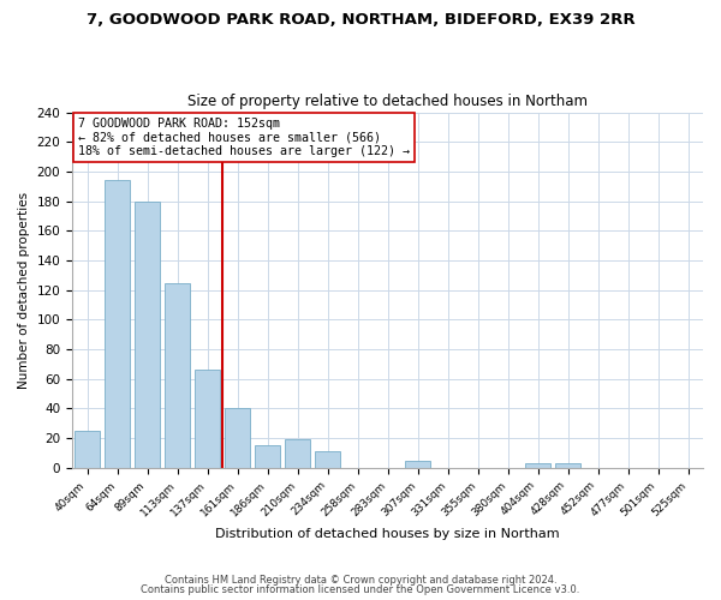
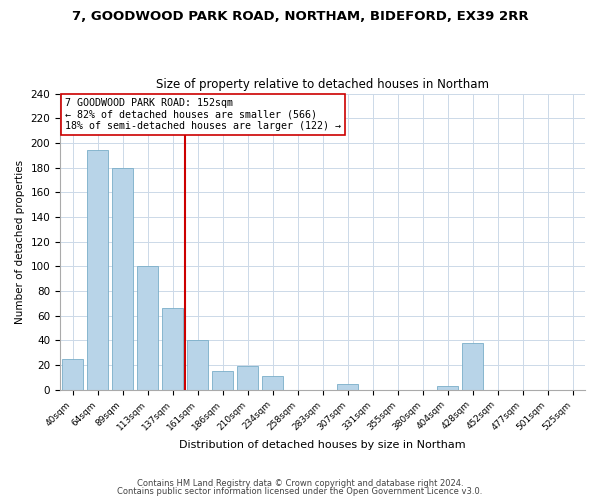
113sqm: 125 -> 100
428sqm: 3 -> 38
